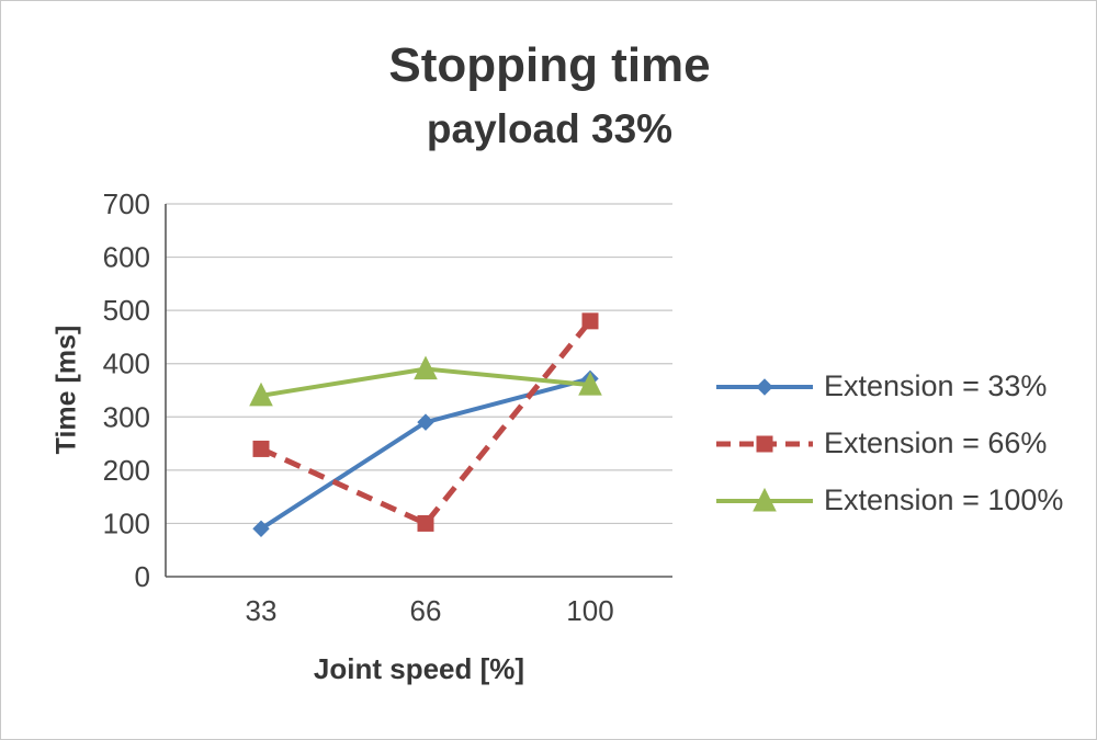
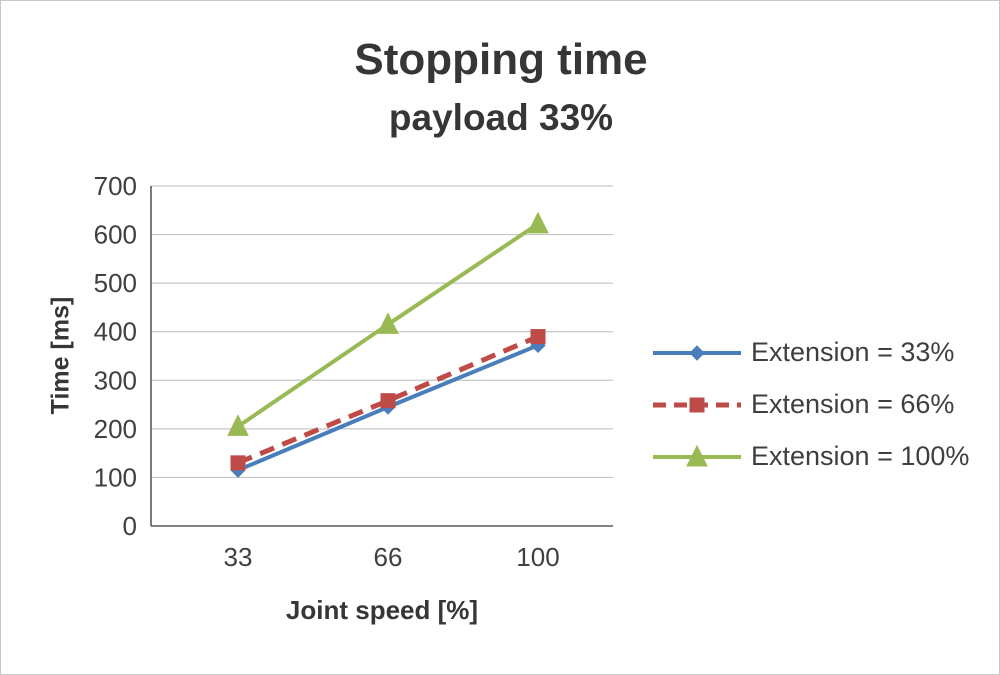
Extension = 33%/33: 90 -> 120
Extension = 66%/33: 240 -> 130
Extension = 100%/33: 340 -> 200
Extension = 33%/66: 290 -> 240
Extension = 66%/66: 100 -> 260
Extension = 100%/66: 390 -> 420
Extension = 66%/100: 480 -> 390
Extension = 100%/100: 360 -> 620
